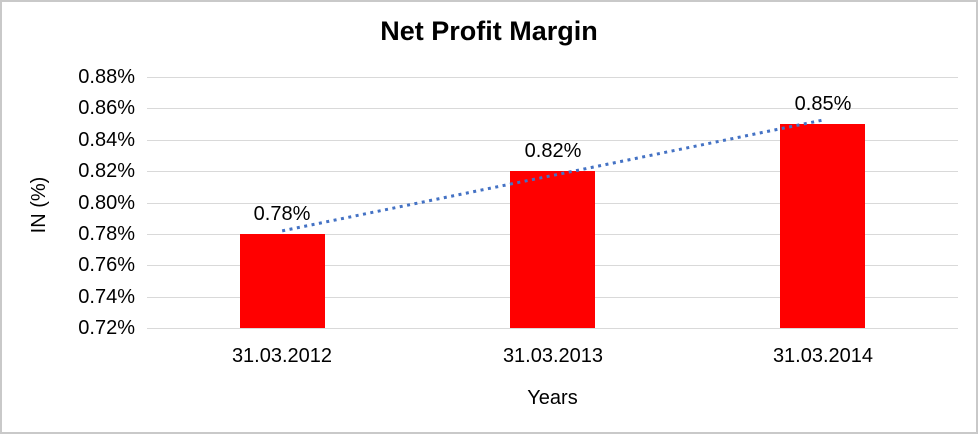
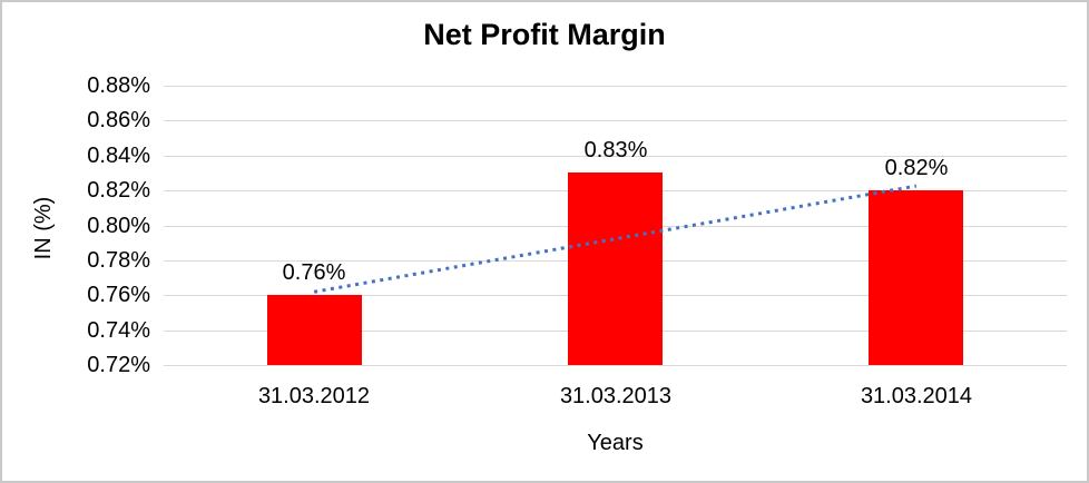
31.03.2012: 0.78% -> 0.76%
31.03.2013: 0.82% -> 0.83%
31.03.2014: 0.85% -> 0.82%
